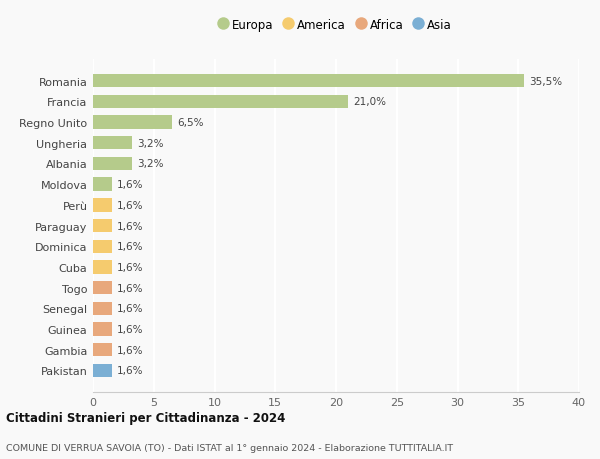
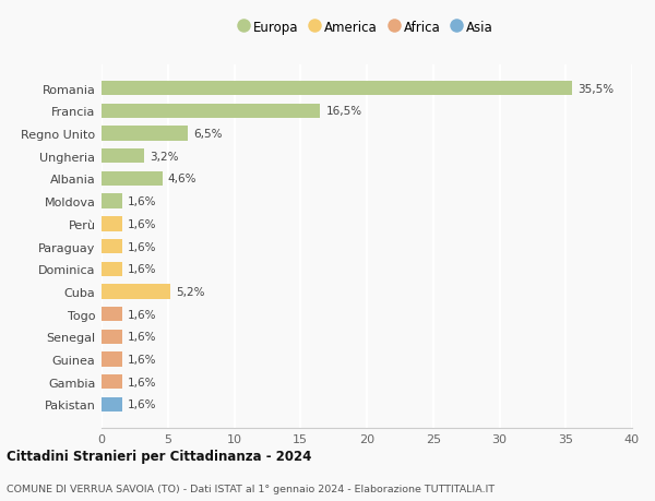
Francia: 21,0% -> 16,5%
Albania: 3,2% -> 4,6%
Cuba: 1,6% -> 5,2%
